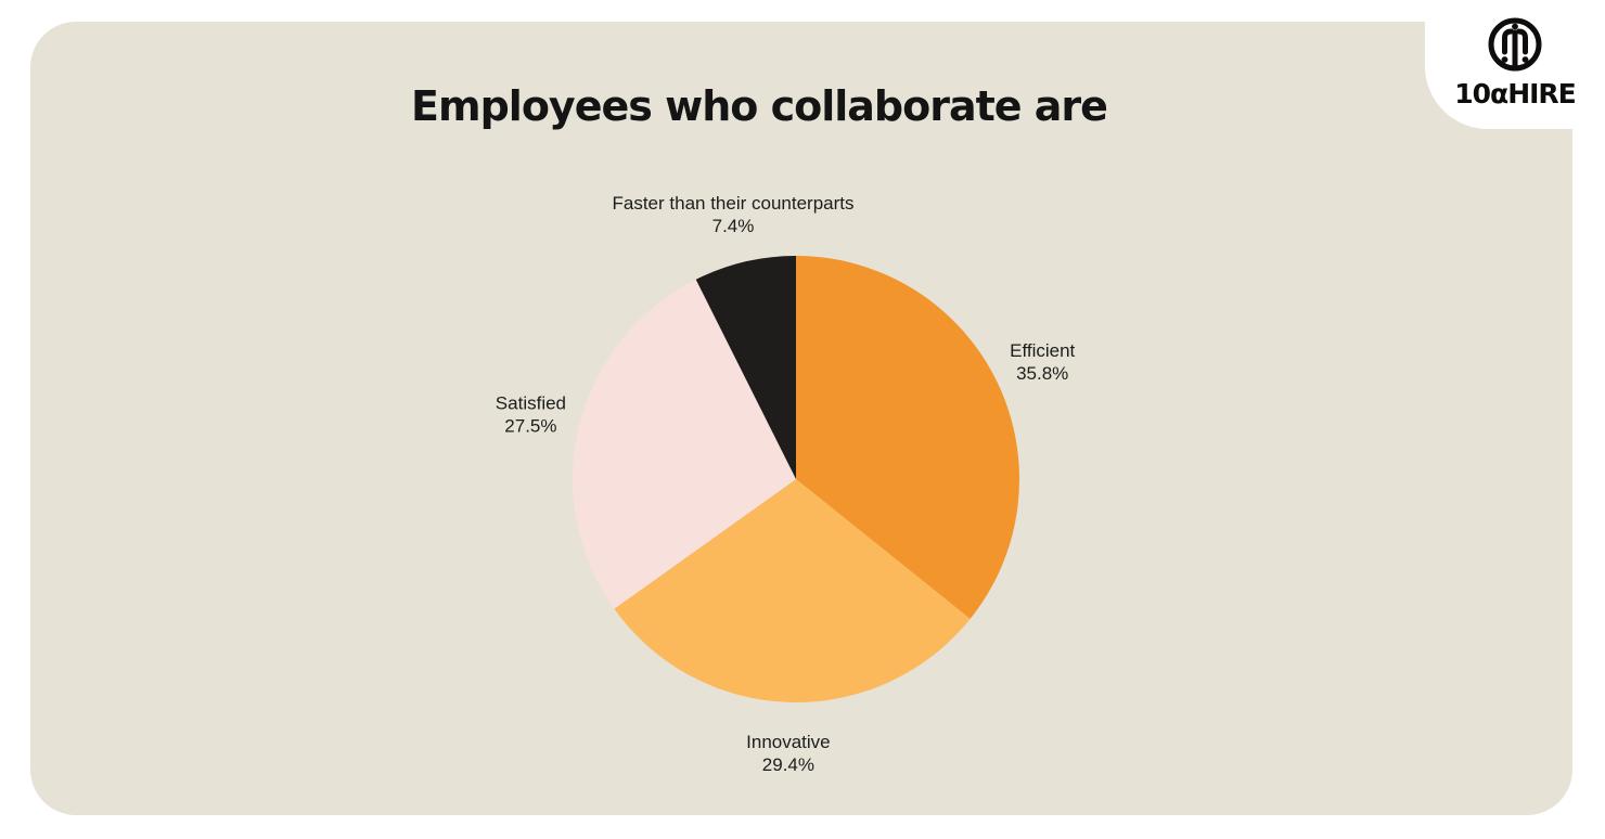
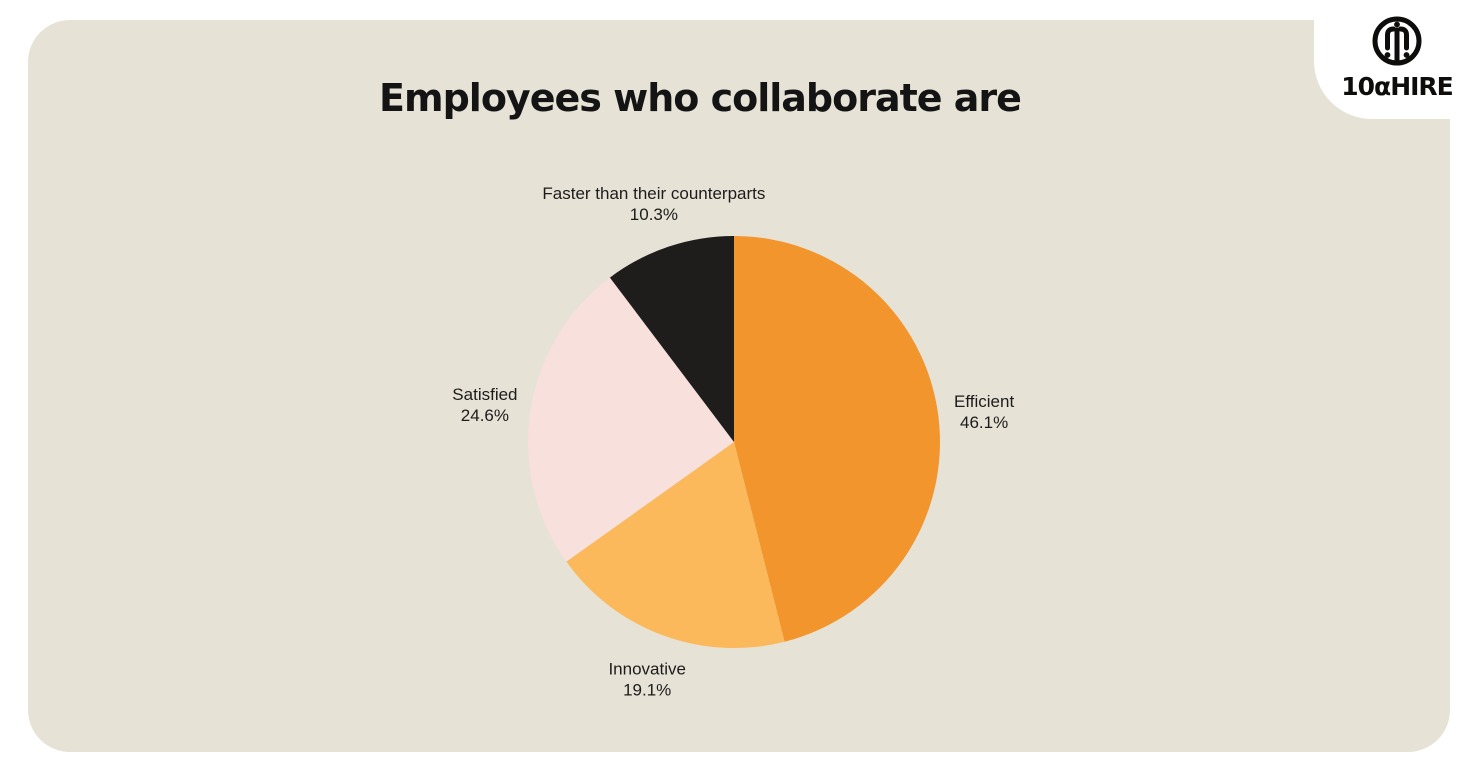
Efficient: 35.8% -> 46.1%
Innovative: 29.4% -> 19.1%
Satisfied: 27.5% -> 24.6%
Faster than their counterparts: 7.4% -> 10.3%
